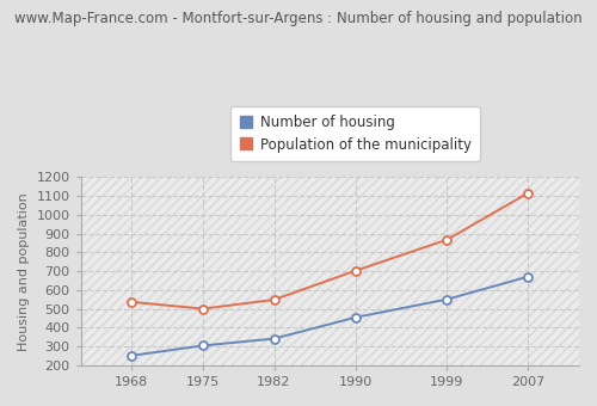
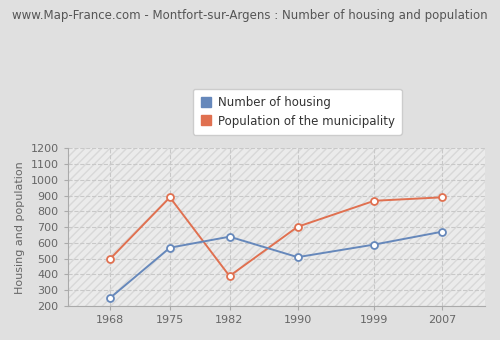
Population of the municipality/1968: 540 -> 500
Number of housing/1975: 300 -> 570
Population of the municipality/1975: 500 -> 890
Number of housing/1982: 340 -> 640
Population of the municipality/1982: 550 -> 390
Number of housing/1990: 460 -> 510
Number of housing/1999: 550 -> 590
Population of the municipality/2007: 1120 -> 890
